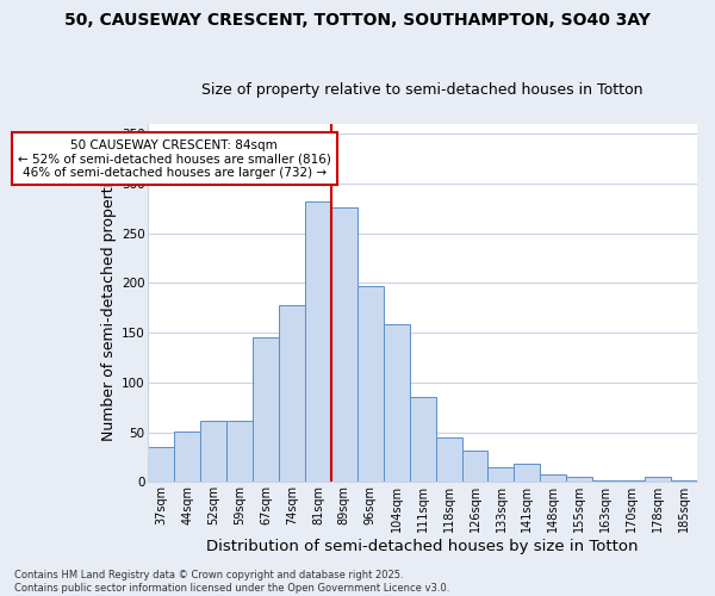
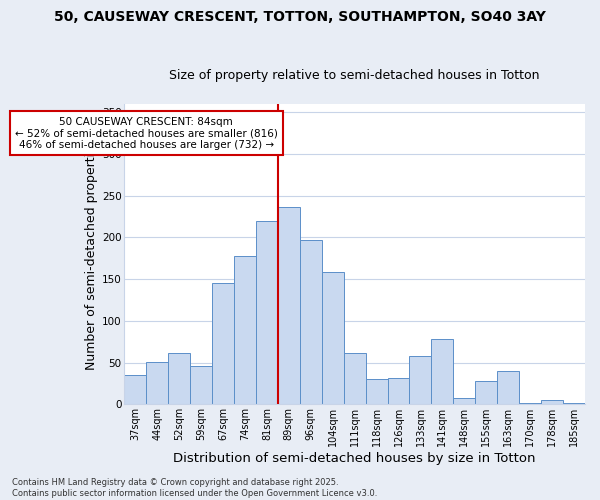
59sqm: 61 -> 46
81sqm: 282 -> 220
89sqm: 276 -> 236
111sqm: 85 -> 62
118sqm: 45 -> 30
133sqm: 15 -> 58
141sqm: 18 -> 78
155sqm: 5 -> 28
163sqm: 2 -> 40
